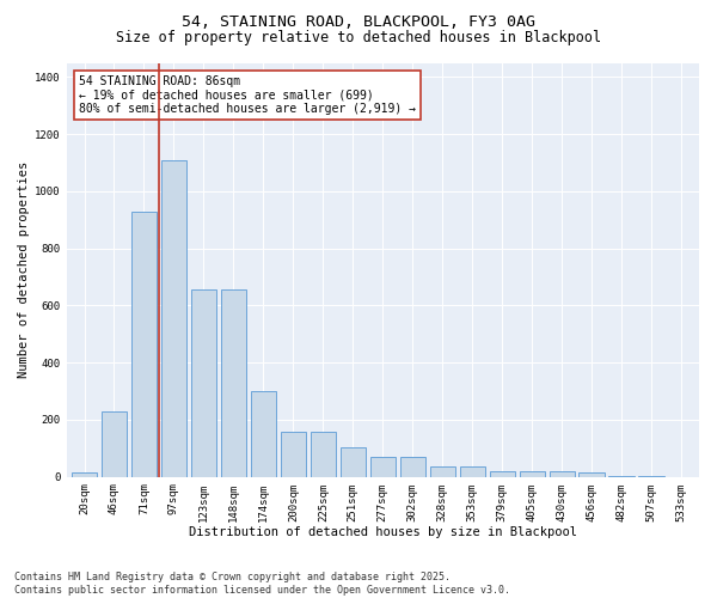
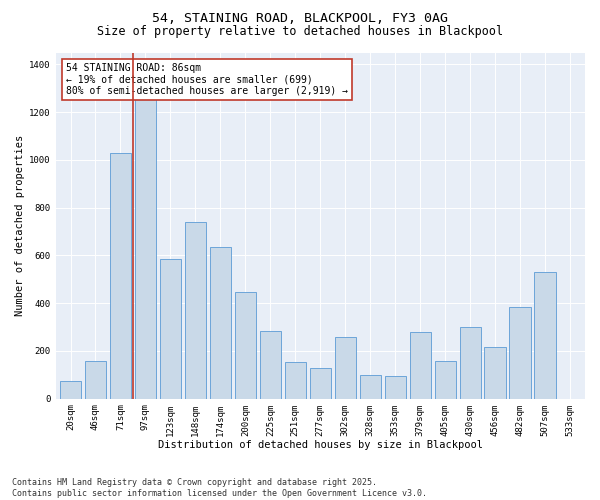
20sqm: 15 -> 75
46sqm: 230 -> 160
71sqm: 930 -> 1030
97sqm: 1110 -> 1260
123sqm: 655 -> 585
148sqm: 655 -> 740
174sqm: 300 -> 635
200sqm: 160 -> 445
225sqm: 160 -> 285
251sqm: 105 -> 155
277sqm: 70 -> 130
302sqm: 70 -> 260
328sqm: 35 -> 100
353sqm: 35 -> 95
379sqm: 20 -> 280
405sqm: 20 -> 160
430sqm: 20 -> 300
456sqm: 15 -> 215
482sqm: 5 -> 385
507sqm: 5 -> 530
